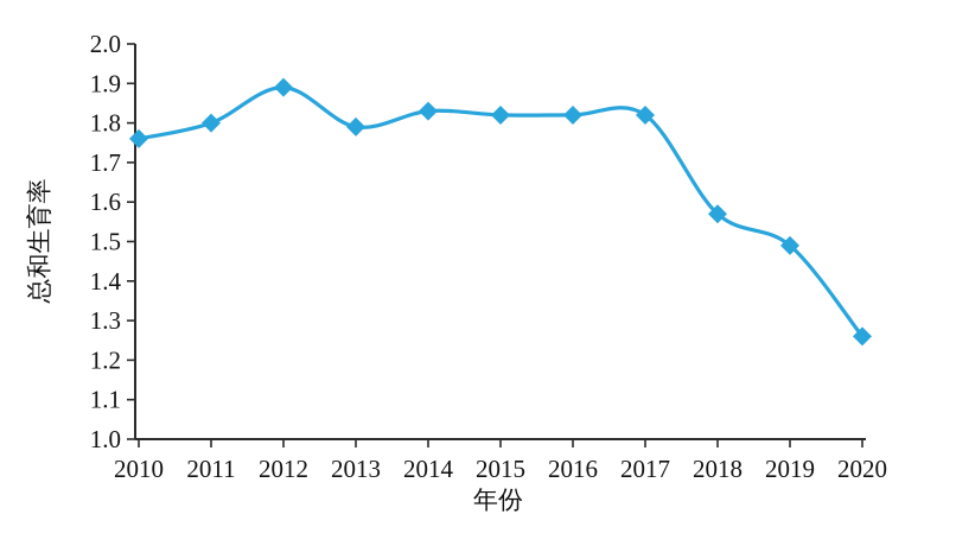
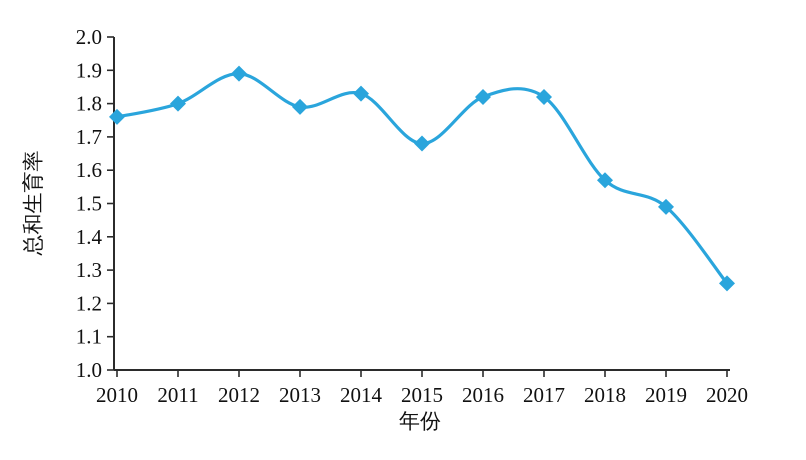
2015: 1.82 -> 1.68
